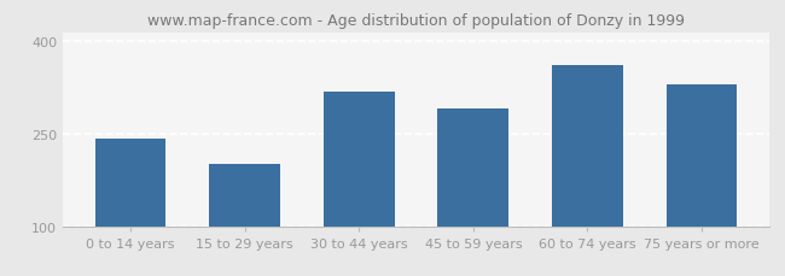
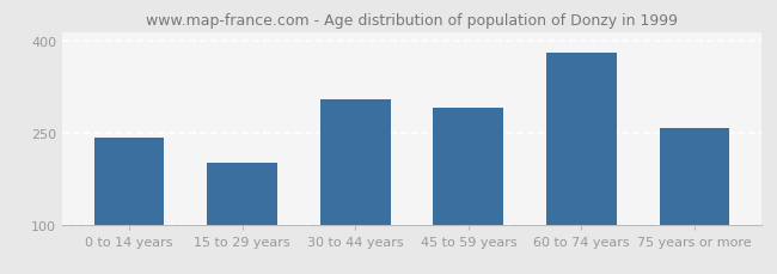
30 to 44 years: 318 -> 305
60 to 74 years: 362 -> 380
75 years or more: 330 -> 258
